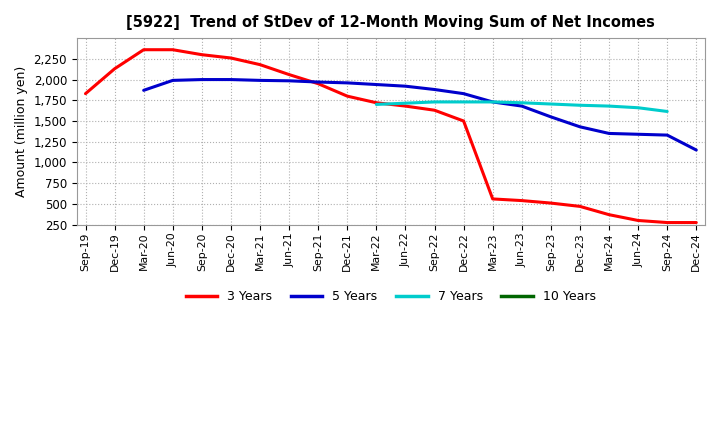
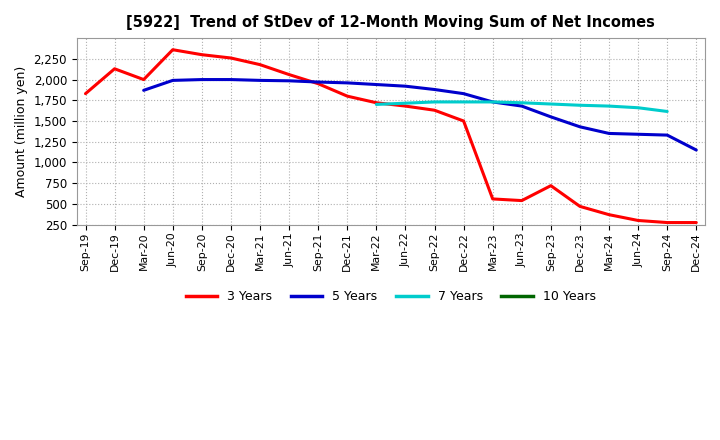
3 Years/Mar-20: 2,360 -> 2,000
3 Years/Sep-23: 510 -> 720
